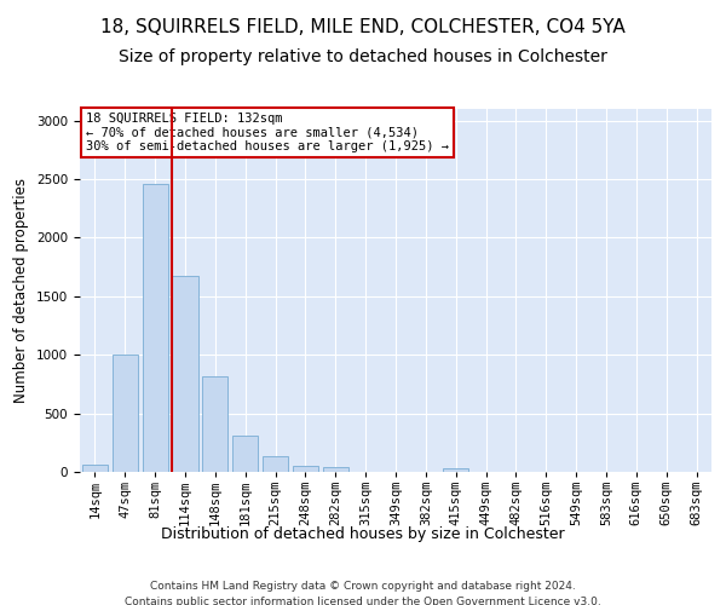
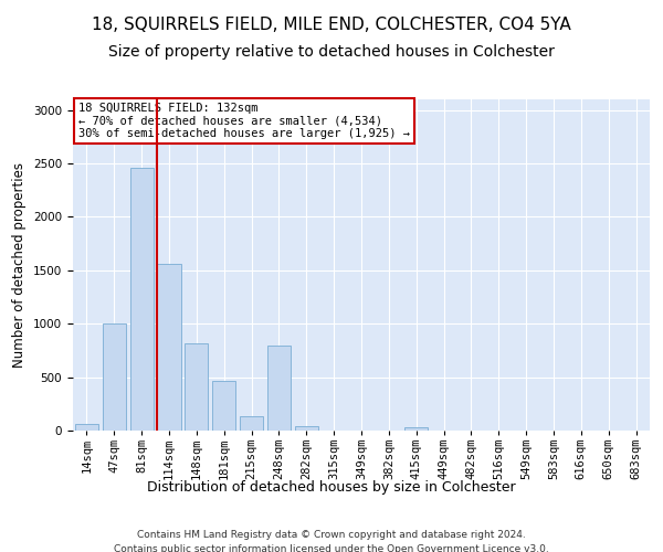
114sqm: 1670 -> 1560
181sqm: 300 -> 460
248sqm: 60 -> 800
